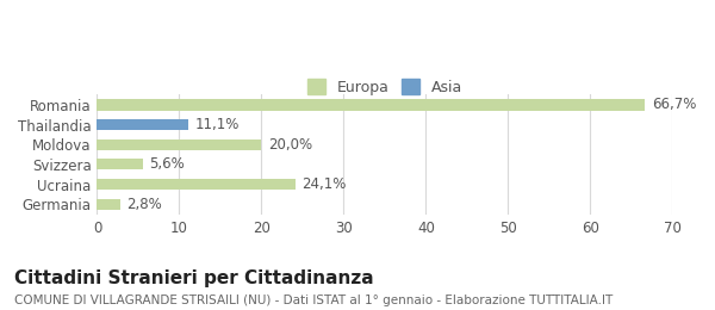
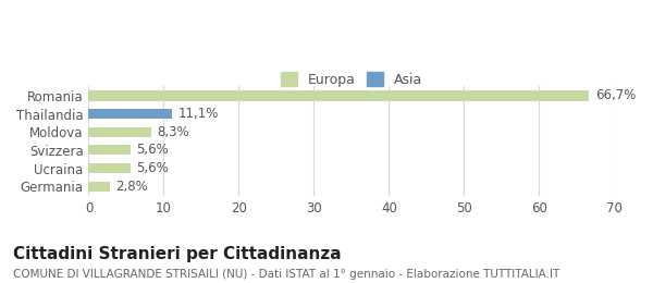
Moldova: 20,0% -> 8,3%
Ucraina: 24,1% -> 5,6%
